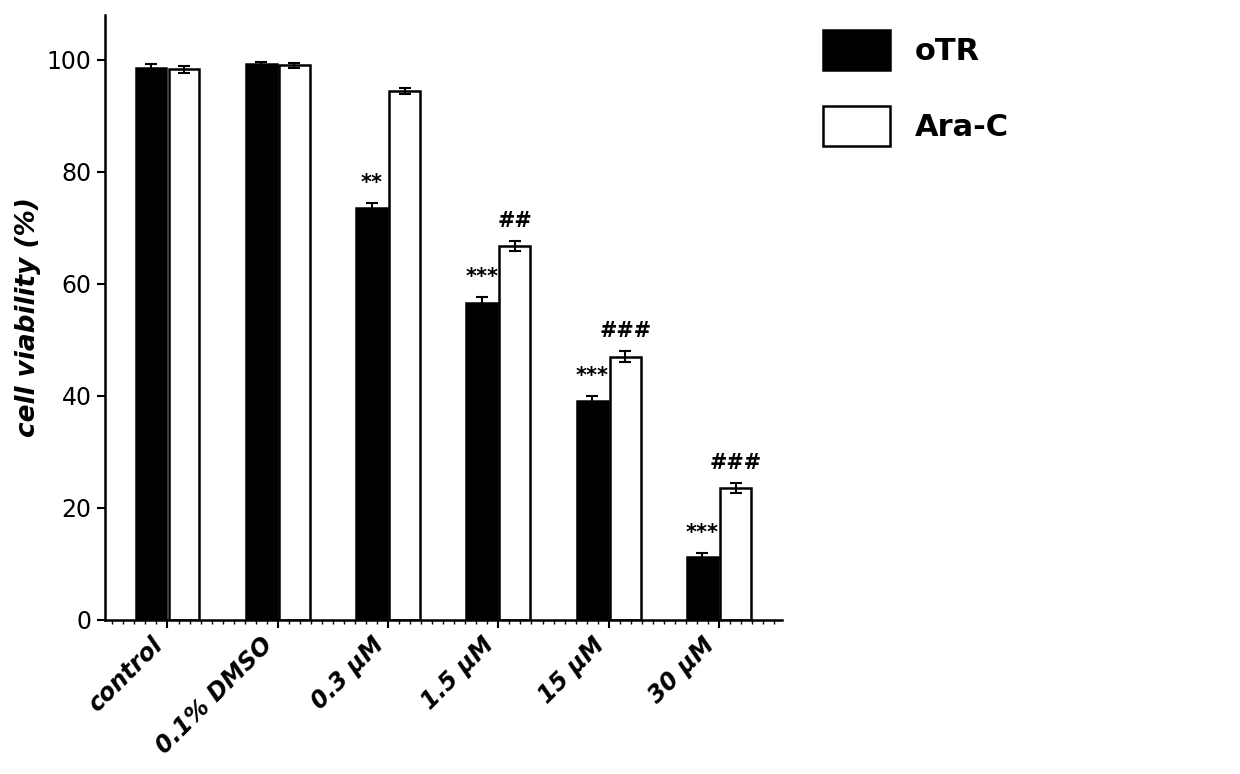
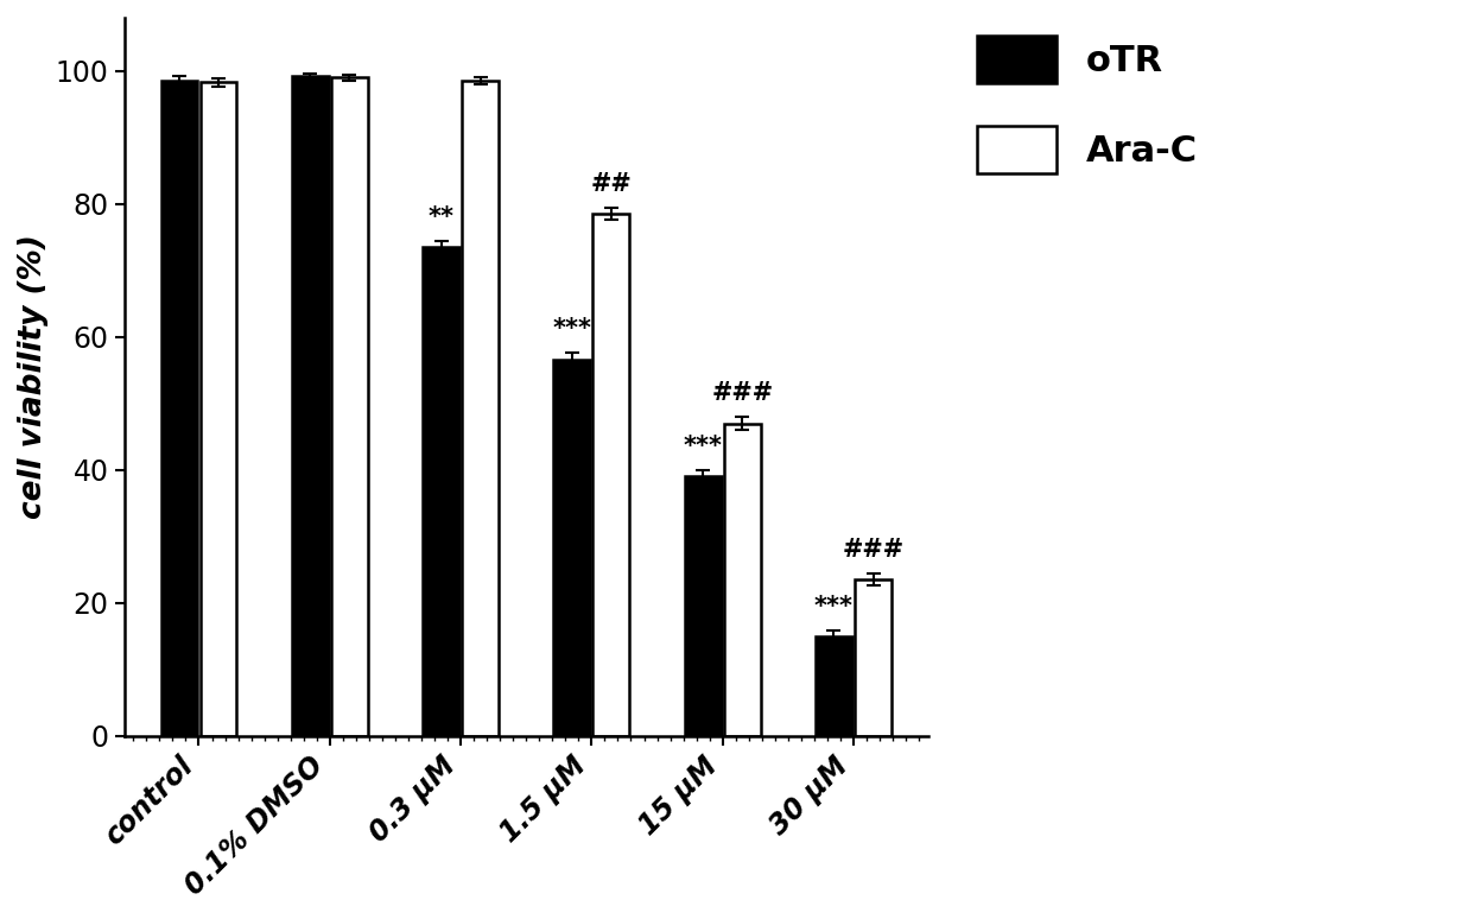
Ara-C/0.3 μM: 94.4 -> 98.5
Ara-C/1.5 μM: 66.8 -> 78.5
oTR/30 μM: 11.2 -> 15.0
